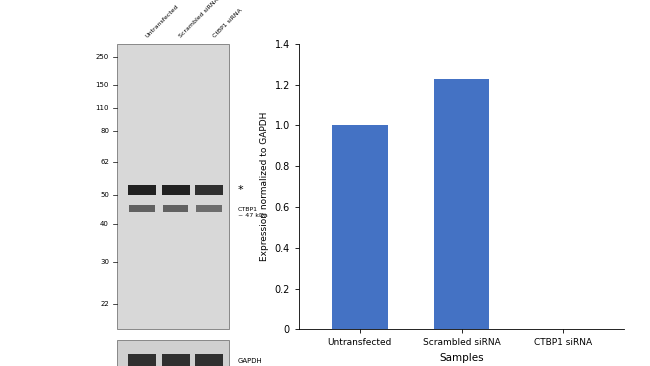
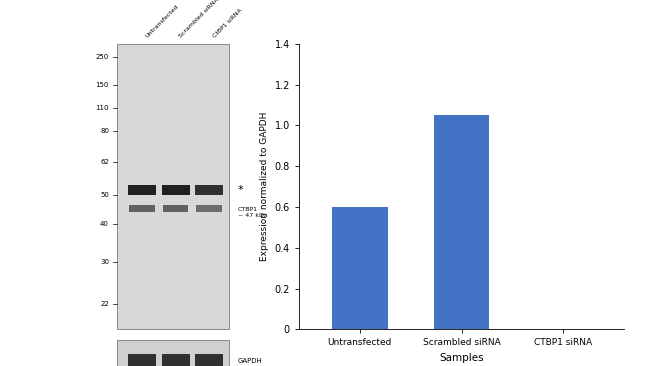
Untransfected: 1.00 -> 0.60
Scrambled siRNA: 1.23 -> 1.05
